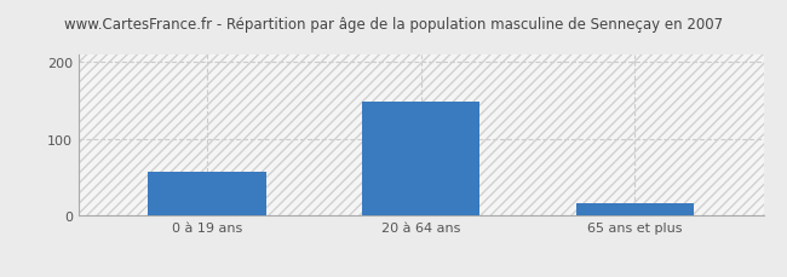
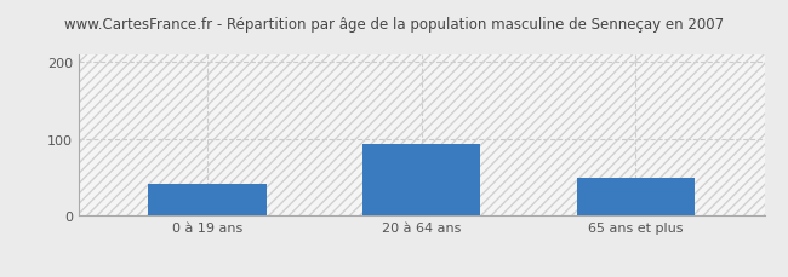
0 à 19 ans: 57 -> 42
20 à 64 ans: 148 -> 94
65 ans et plus: 17 -> 50
